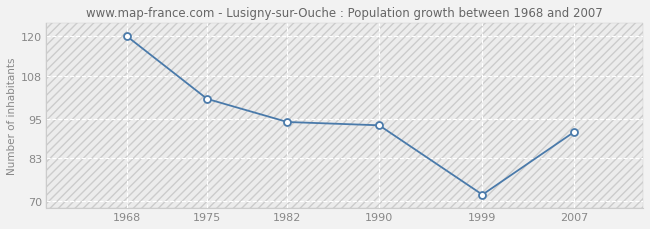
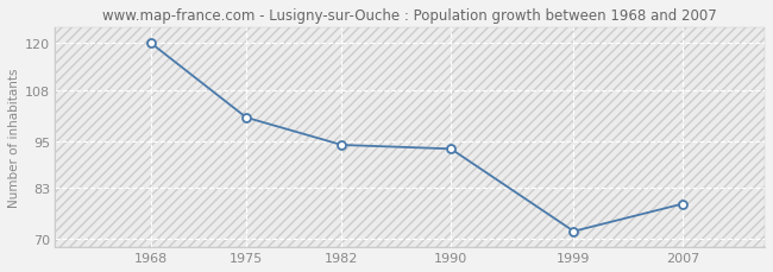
2007: 91 -> 79
